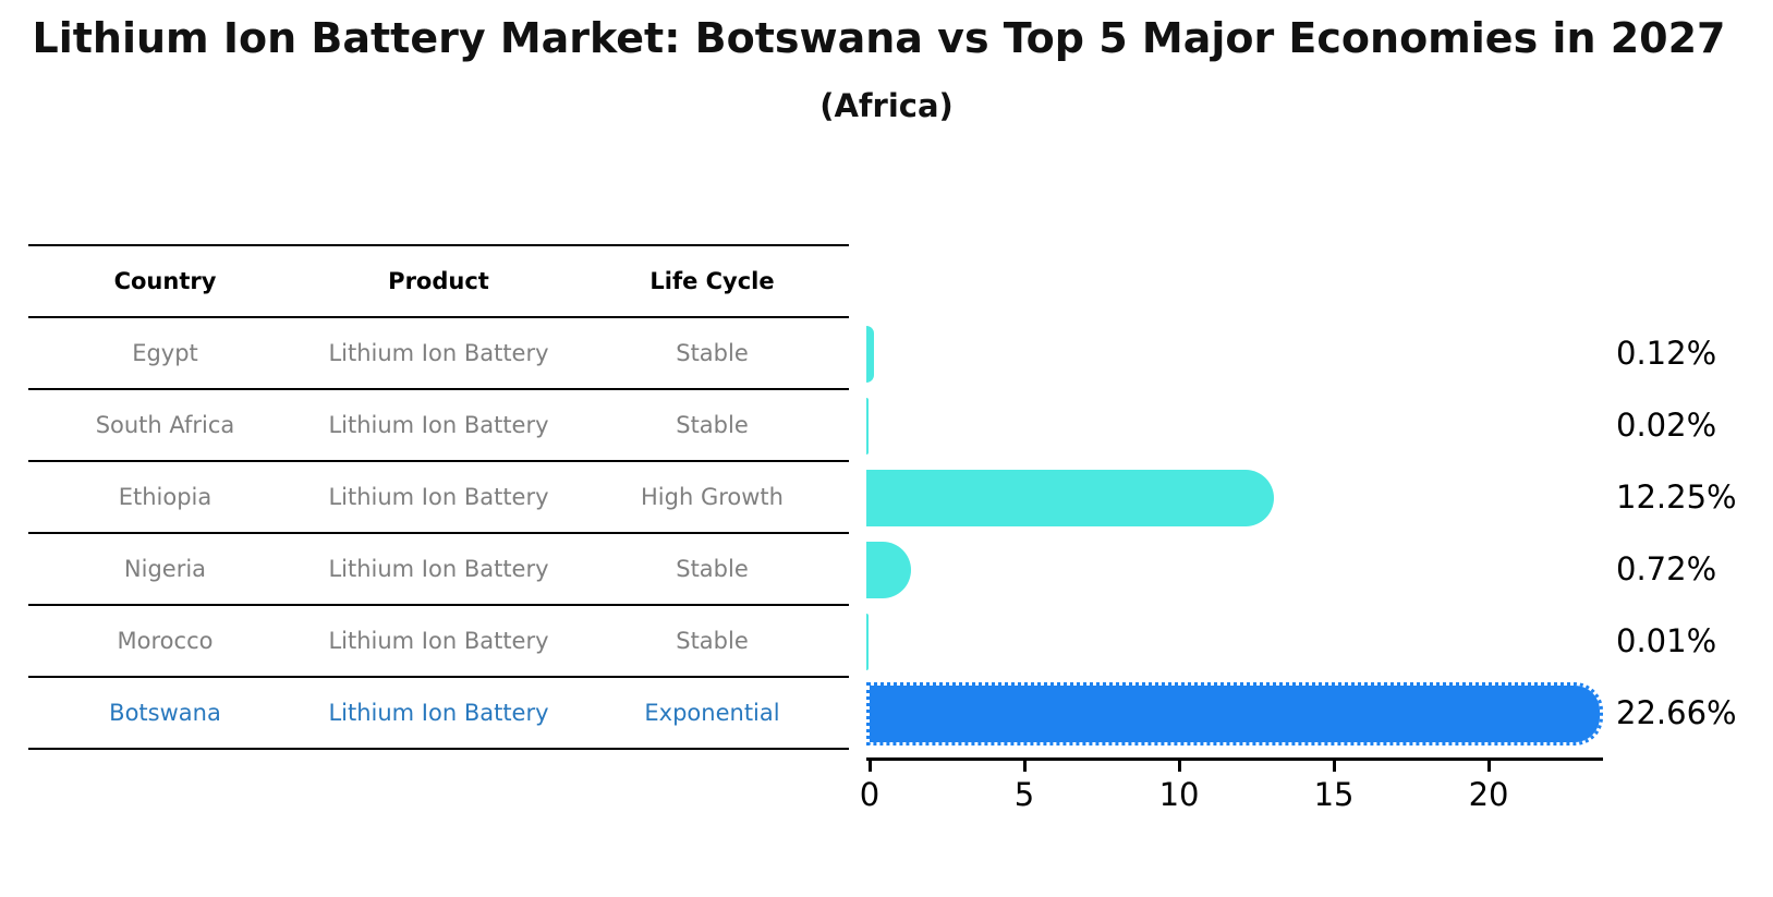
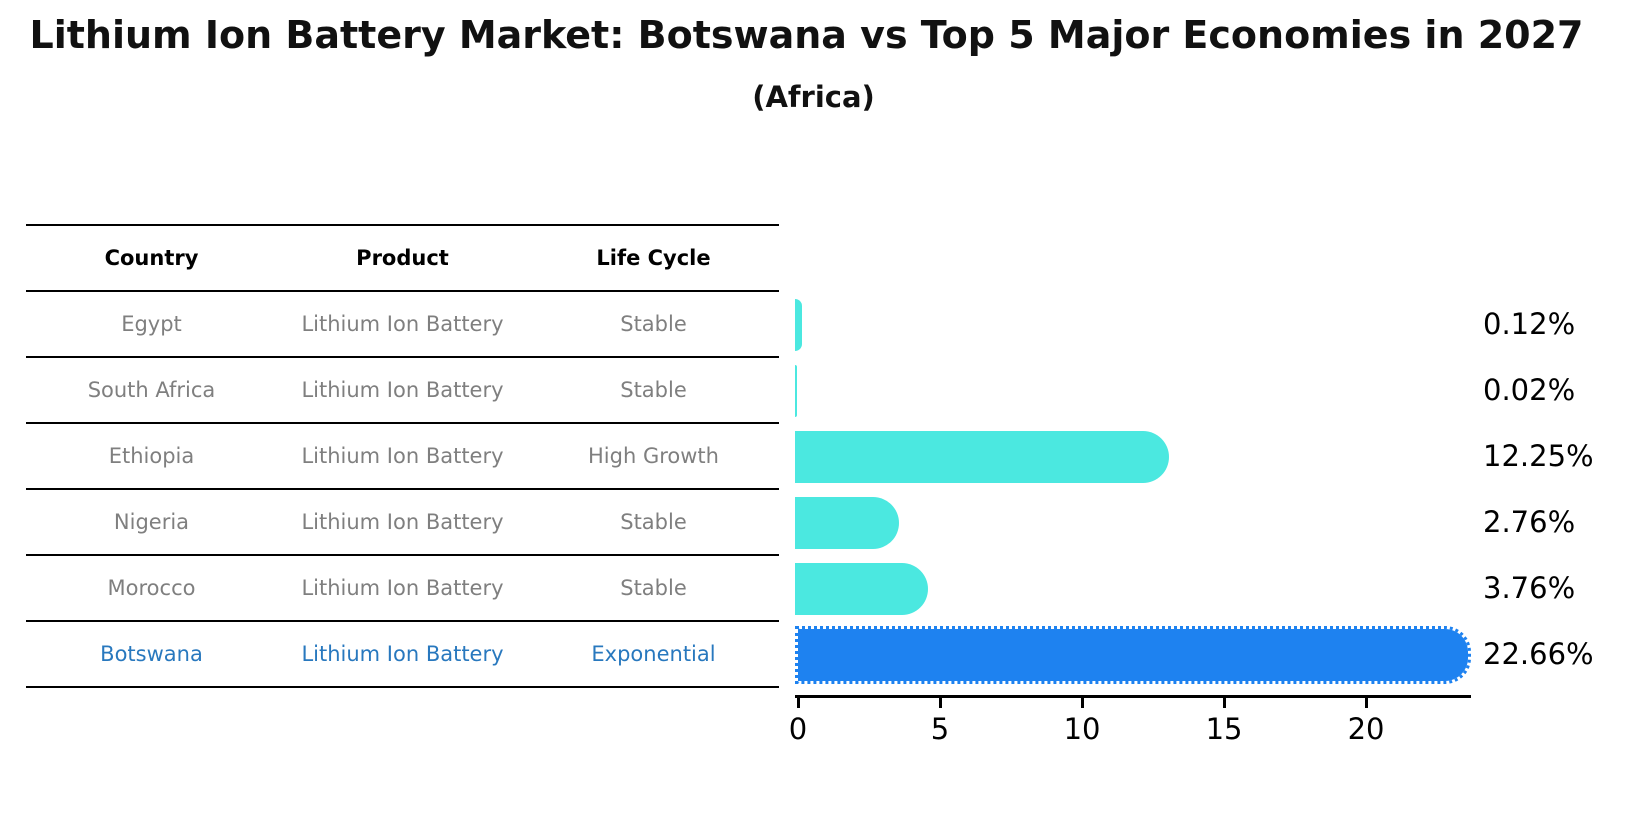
Nigeria: 0.72% -> 2.76%
Morocco: 0.01% -> 3.76%
